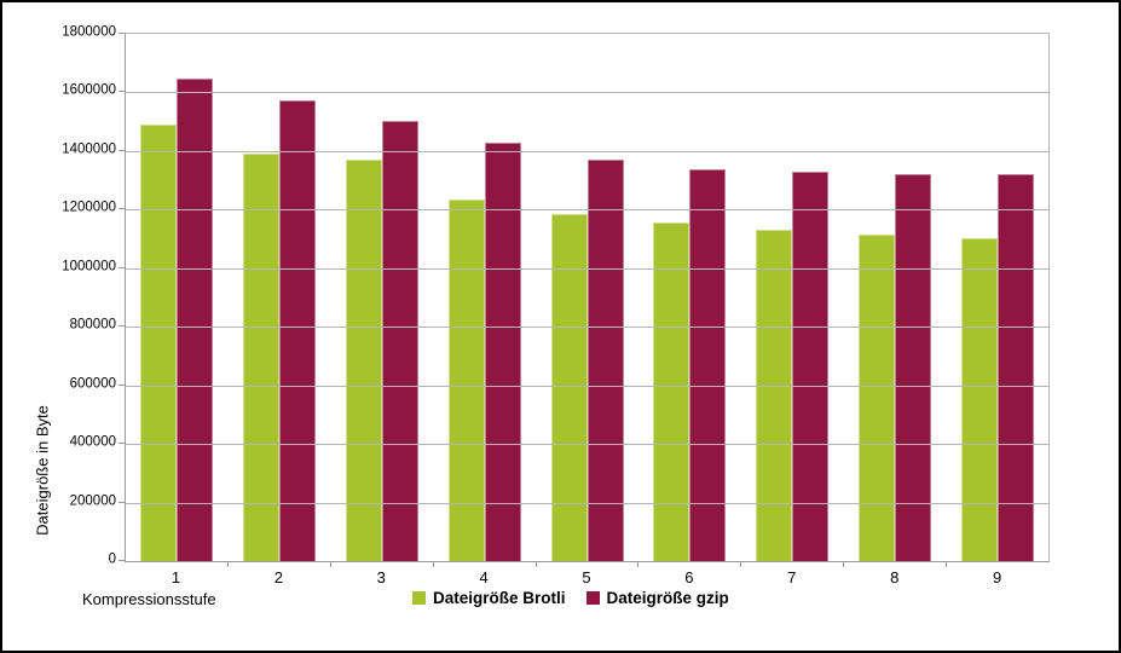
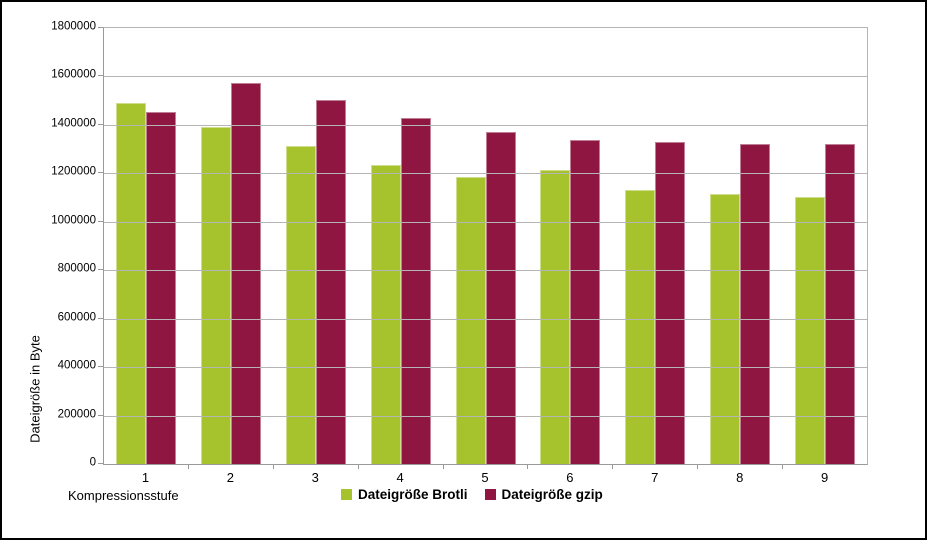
Dateigröße gzip/1: 1640000 -> 1450000
Dateigröße Brotli/3: 1370000 -> 1310000
Dateigröße Brotli/6: 1150000 -> 1210000
